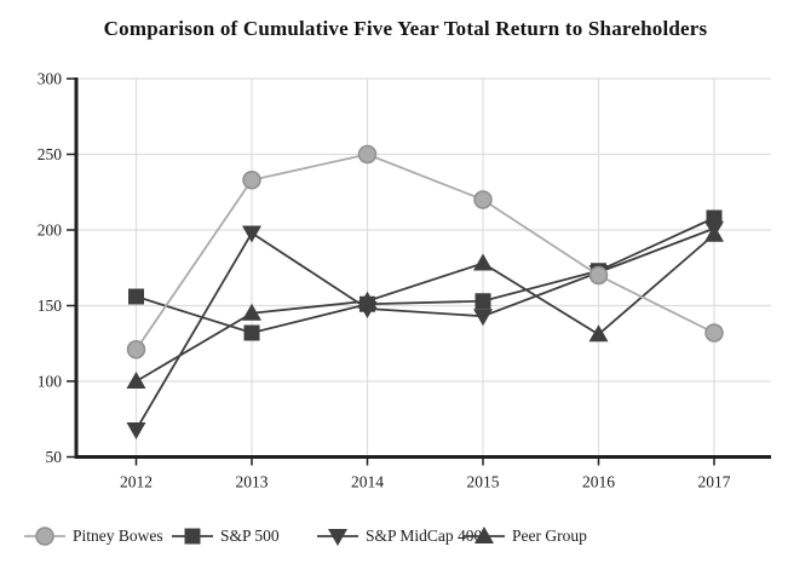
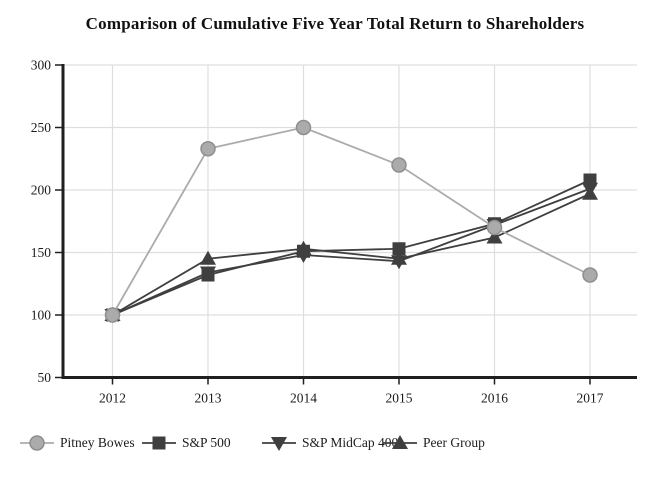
Pitney Bowes/2012: 121 -> 100
S&P 500/2012: 156 -> 100
S&P MidCap 400/2012: 68 -> 100
S&P MidCap 400/2013: 198 -> 134
Peer Group/2015: 178 -> 145
Peer Group/2016: 131 -> 162
